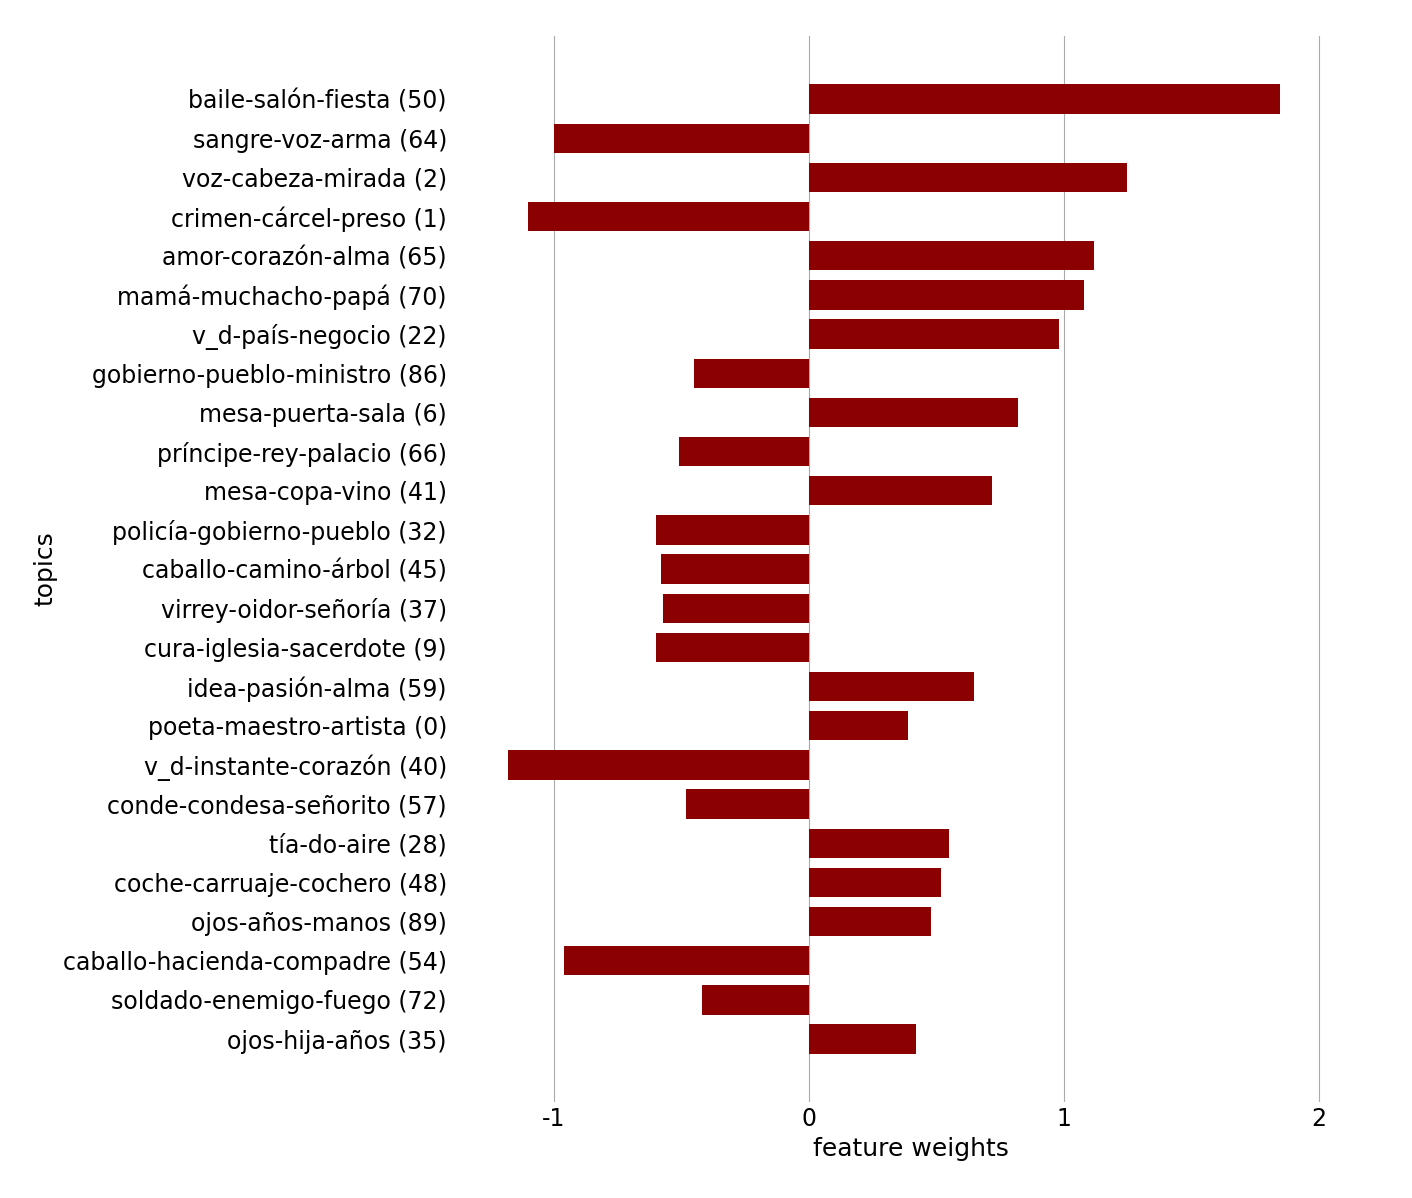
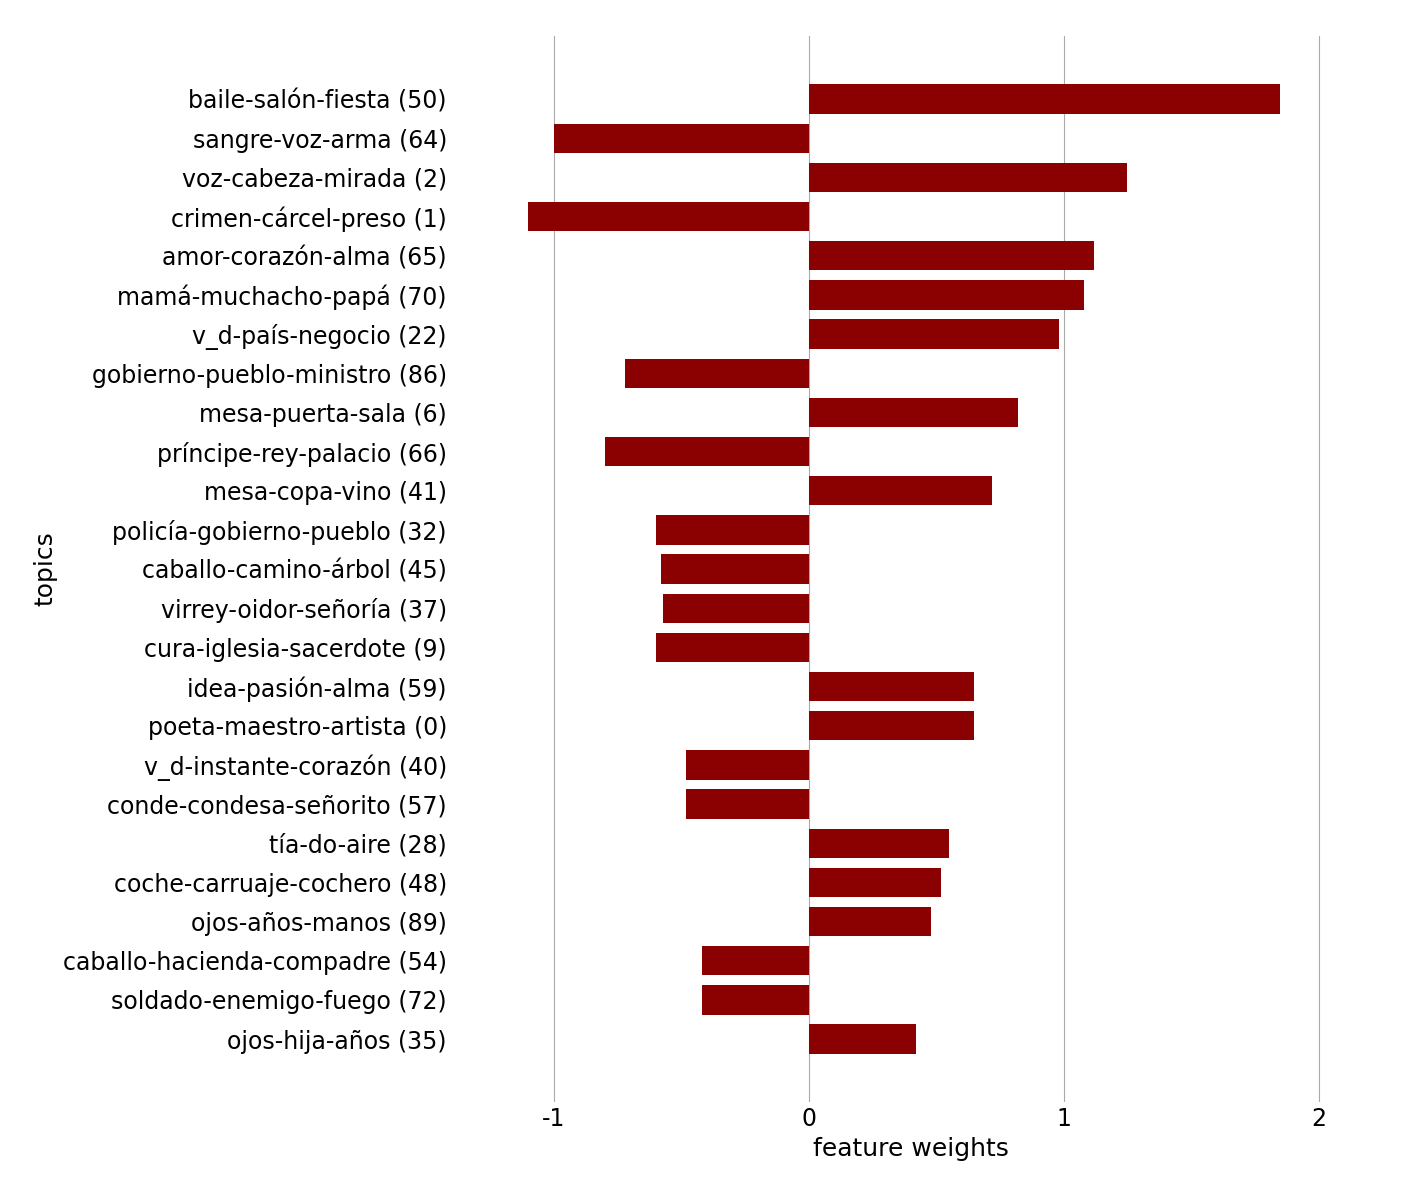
gobierno-pueblo-ministro (86): -0.45 -> -0.72
príncipe-rey-palacio (66): -0.51 -> -0.80
poeta-maestro-artista (0): 0.39 -> 0.65
v_d-instante-corazón (40): -1.18 -> -0.48
caballo-hacienda-compadre (54): -0.96 -> -0.42
